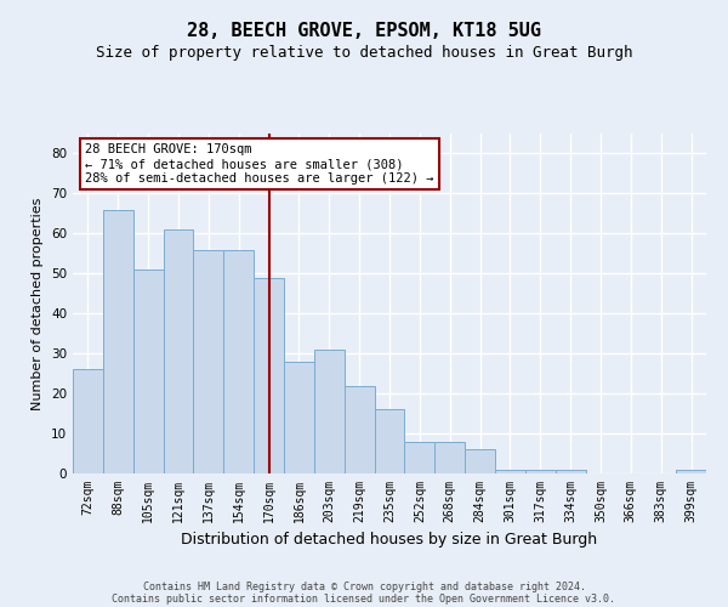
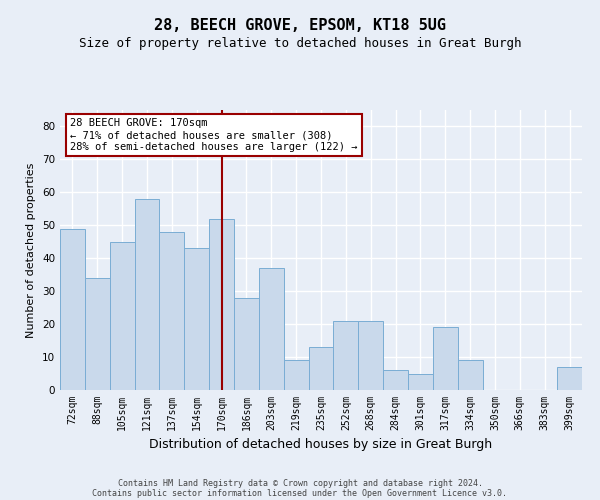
72sqm: 26 -> 49
88sqm: 66 -> 34
105sqm: 51 -> 45
121sqm: 61 -> 58
137sqm: 56 -> 48
154sqm: 56 -> 43
170sqm: 49 -> 52
203sqm: 31 -> 37
219sqm: 22 -> 9
235sqm: 16 -> 13
252sqm: 8 -> 21
268sqm: 8 -> 21
301sqm: 1 -> 5
317sqm: 1 -> 19
334sqm: 1 -> 9
399sqm: 1 -> 7
